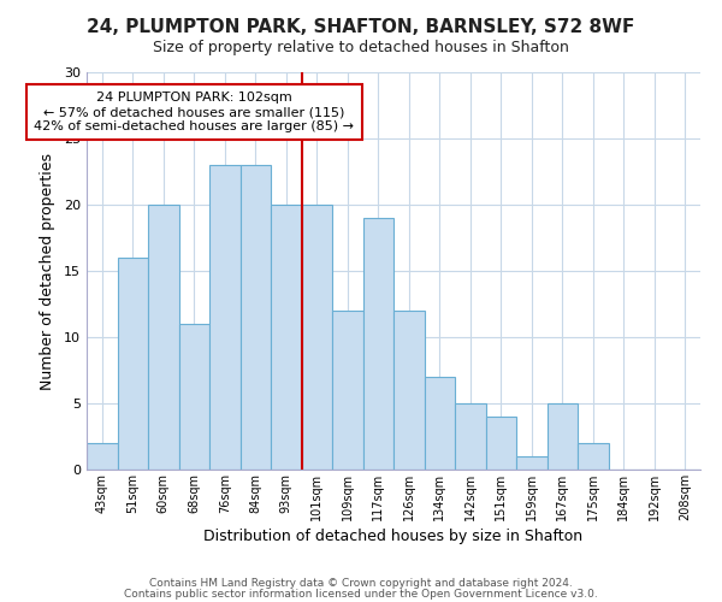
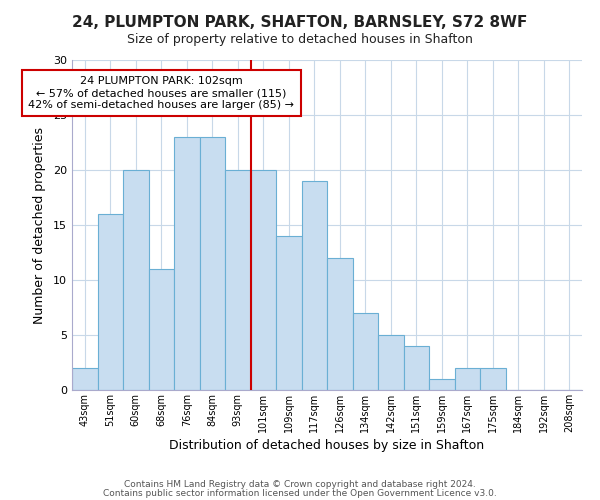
109sqm: 12 -> 14
167sqm: 5 -> 2
